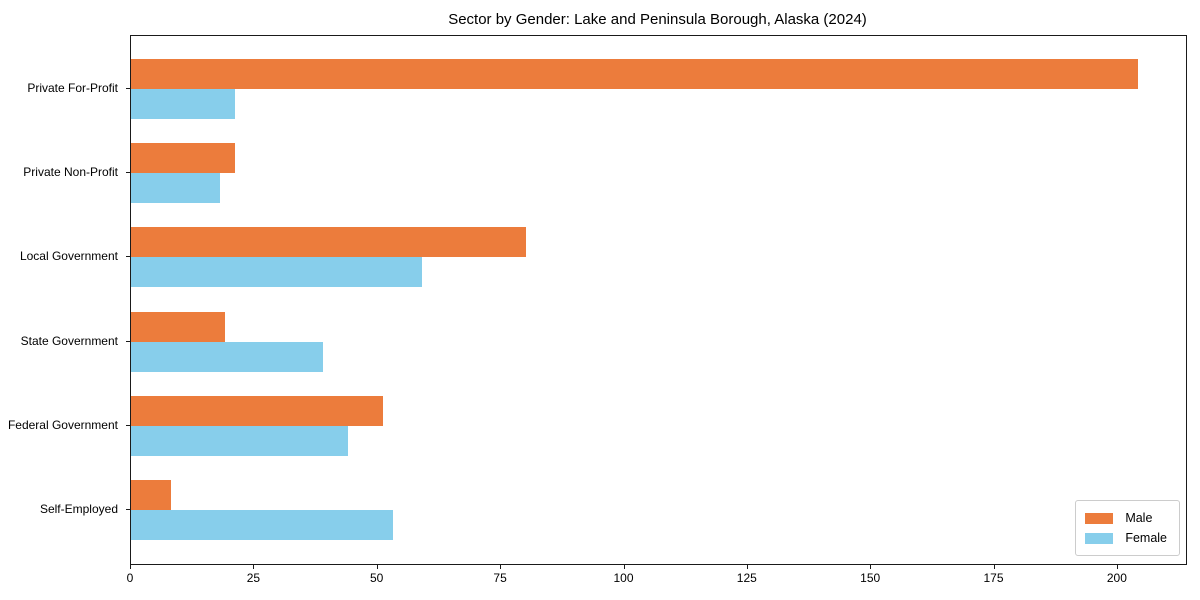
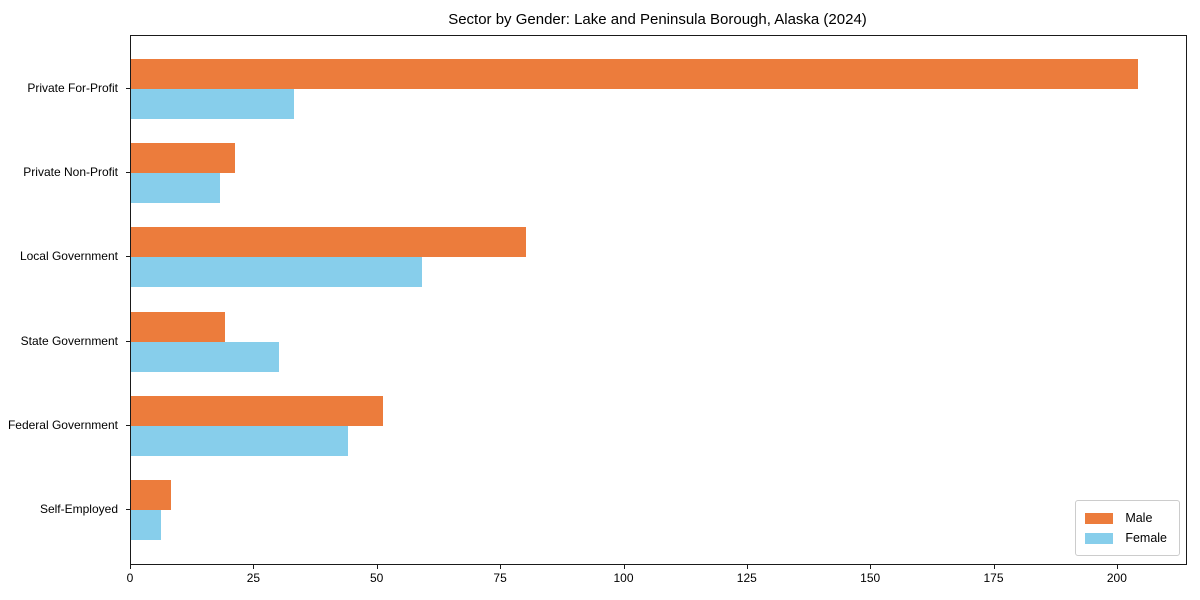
Female/Private For-Profit: 21 -> 33
Female/State Government: 39 -> 30
Female/Self-Employed: 53 -> 6
